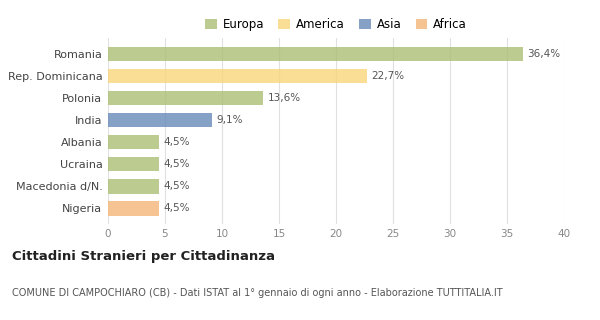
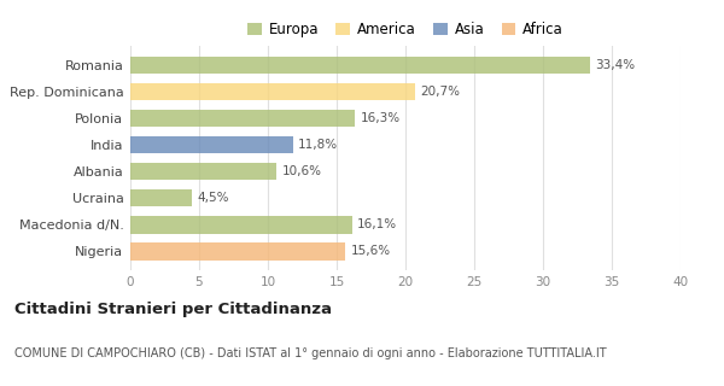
Romania: 36,4% -> 33,4%
Rep. Dominicana: 22,7% -> 20,7%
Polonia: 13,6% -> 16,3%
India: 9,1% -> 11,8%
Albania: 4,5% -> 10,6%
Macedonia d/N.: 4,5% -> 16,1%
Nigeria: 4,5% -> 15,6%
